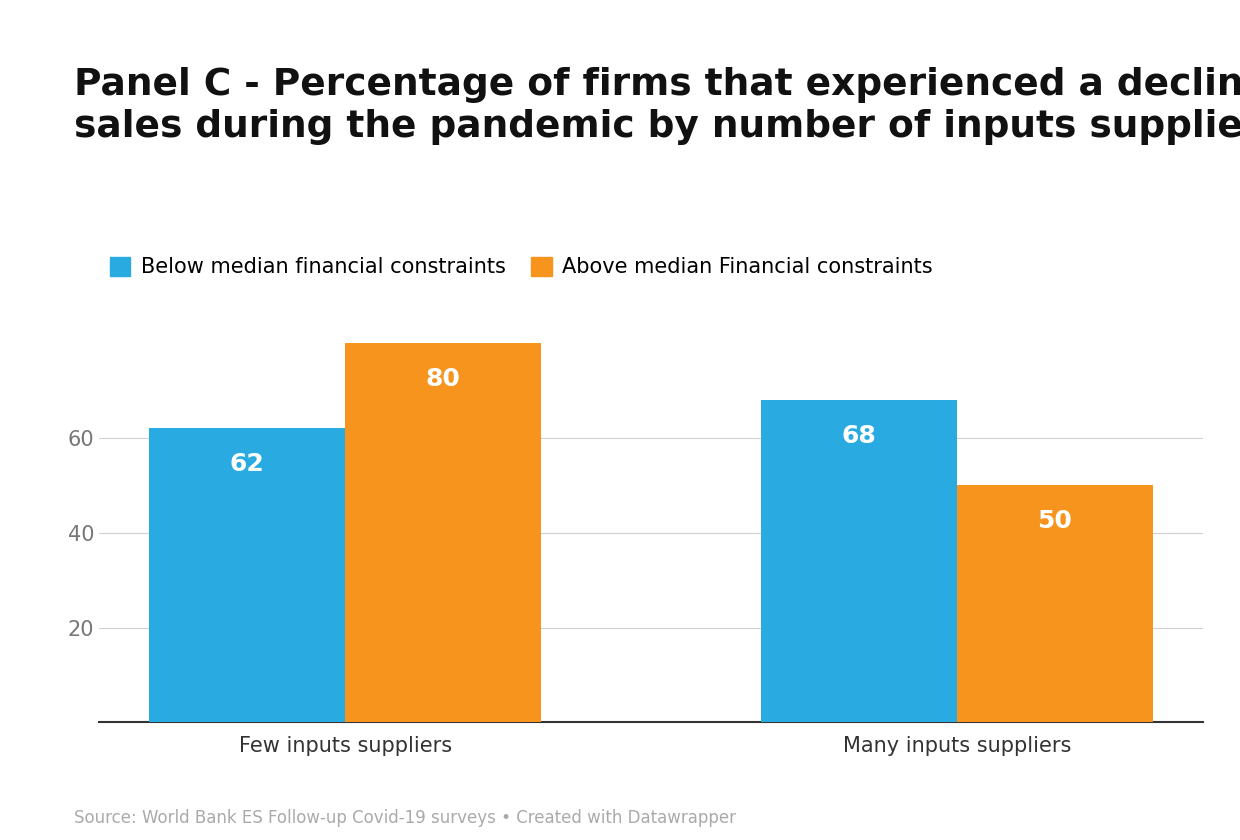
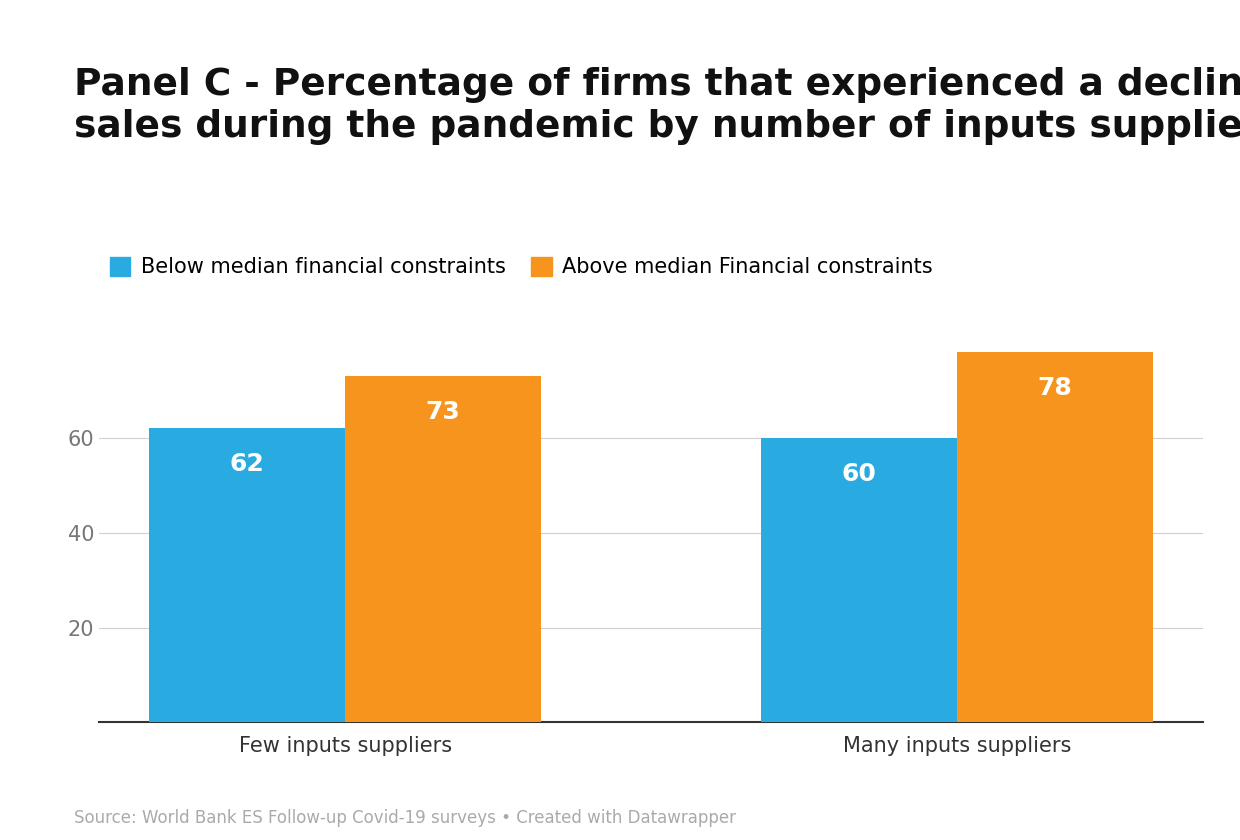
Above median Financial constraints/Few inputs suppliers: 80 -> 73
Below median financial constraints/Many inputs suppliers: 68 -> 60
Above median Financial constraints/Many inputs suppliers: 50 -> 78
